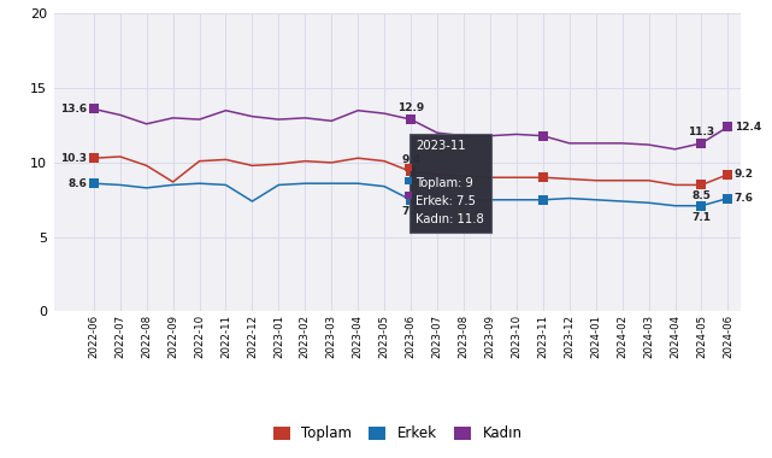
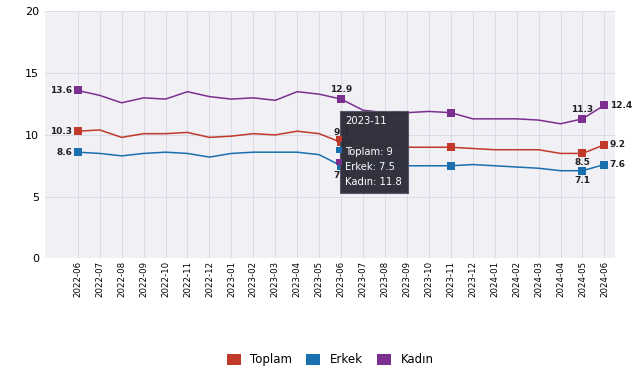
Toplam/2022-09: 8.7 -> 10.1
Erkek/2022-12: 7.4 -> 8.2
